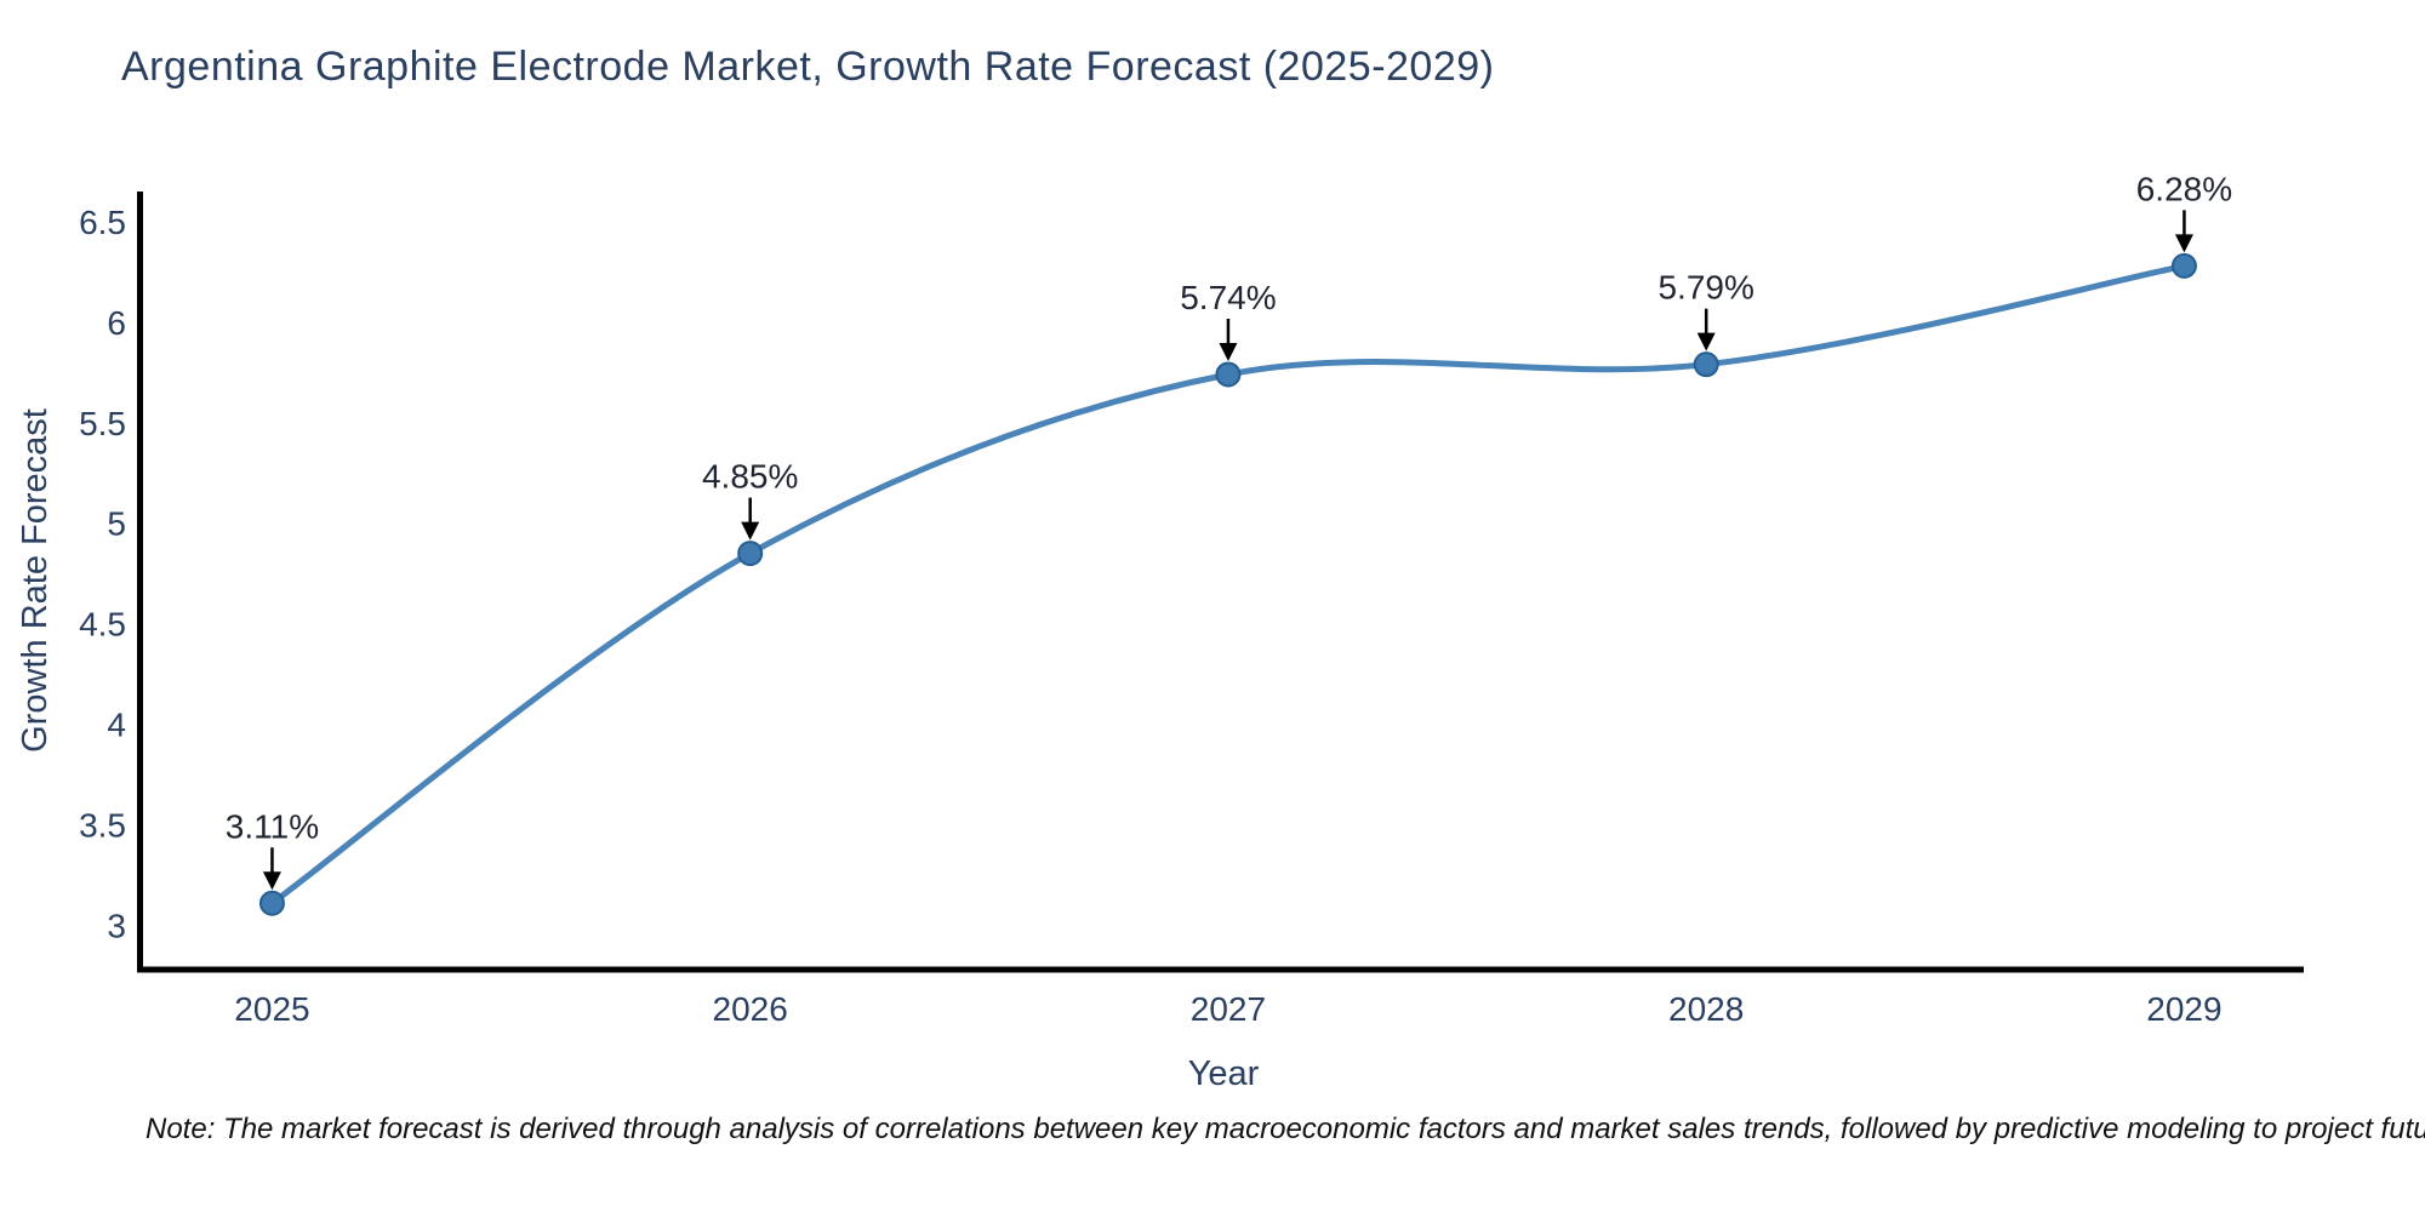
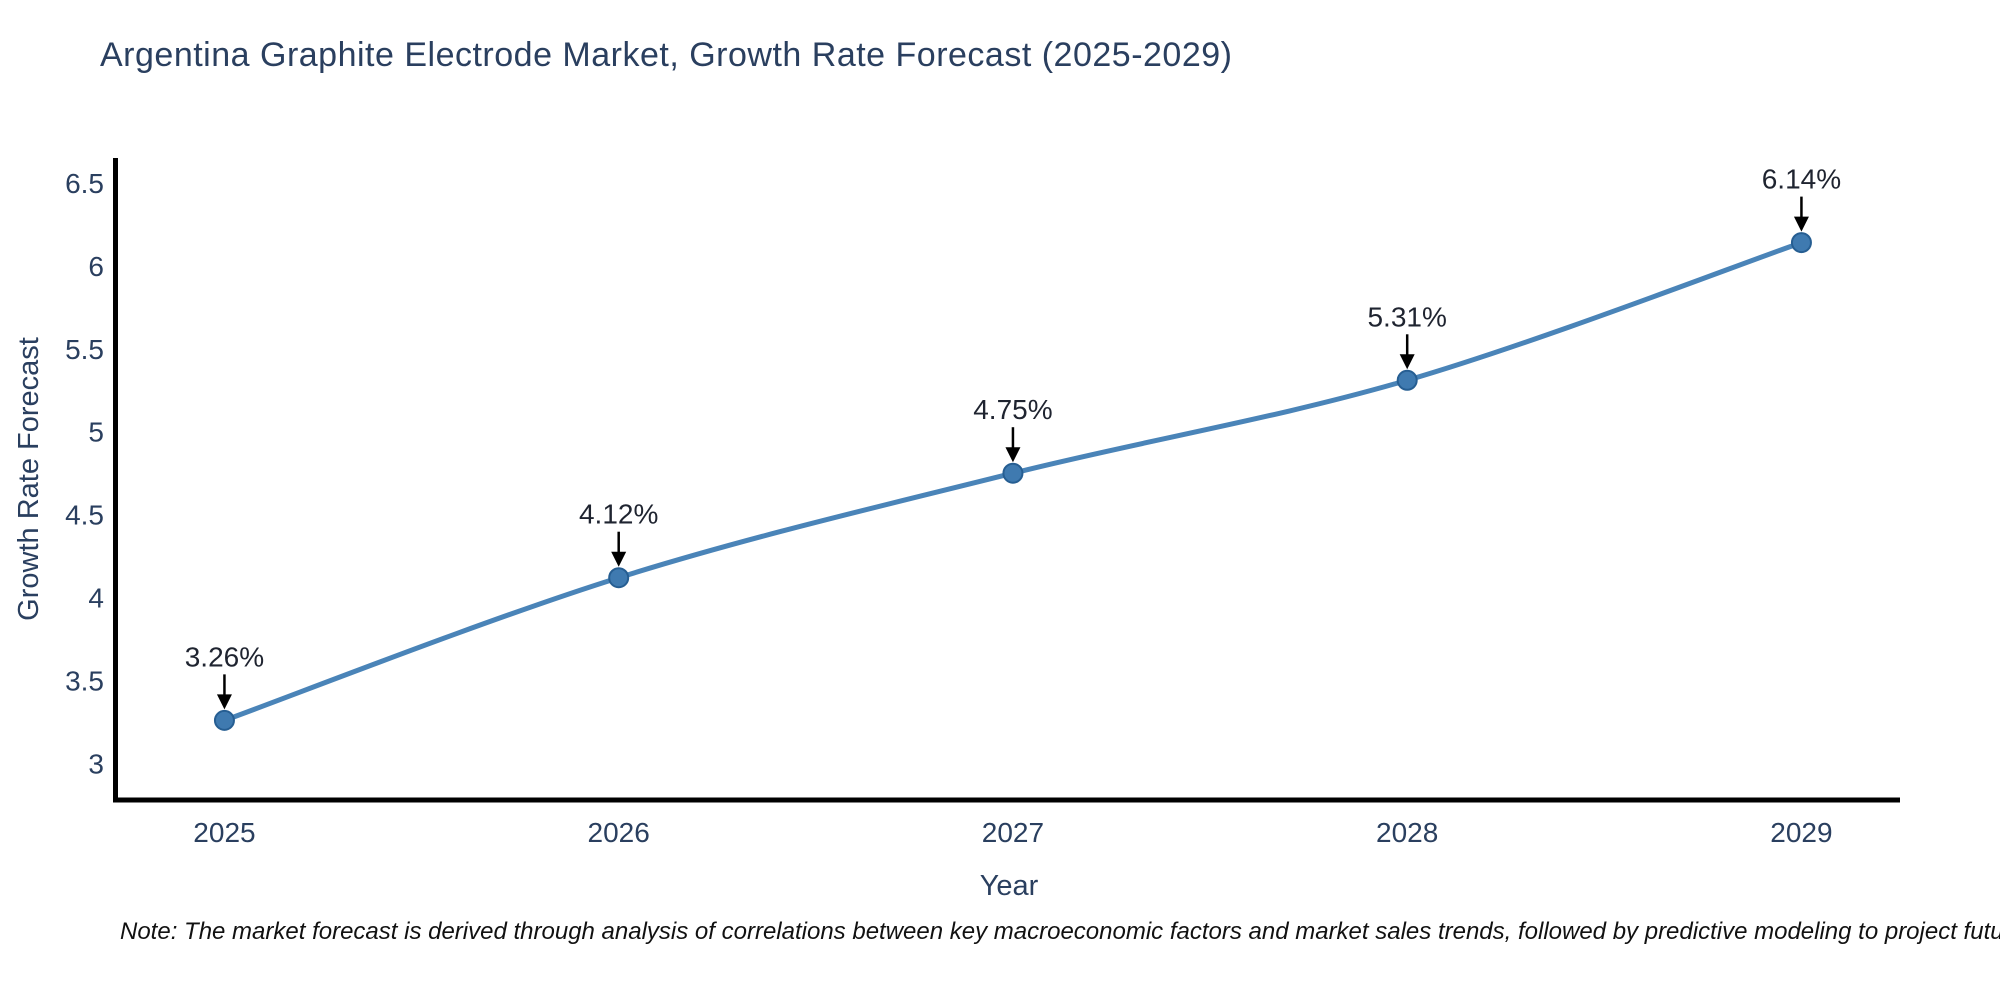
2025: 3.11% -> 3.26%
2026: 4.85% -> 4.12%
2027: 5.74% -> 4.75%
2028: 5.79% -> 5.31%
2029: 6.28% -> 6.14%
